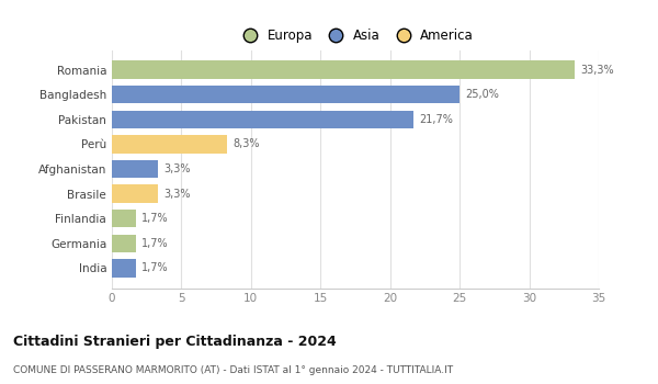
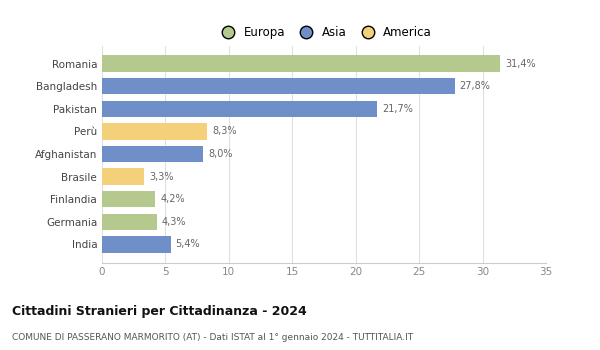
Romania: 33,3% -> 31,4%
Bangladesh: 25,0% -> 27,8%
Afghanistan: 3,3% -> 8,0%
Finlandia: 1,7% -> 4,2%
Germania: 1,7% -> 4,3%
India: 1,7% -> 5,4%
